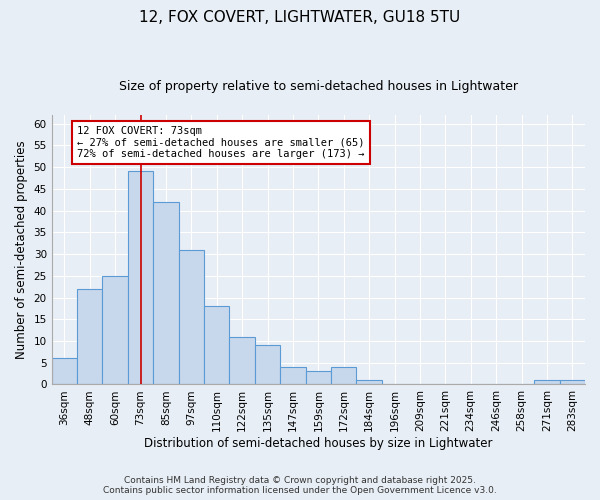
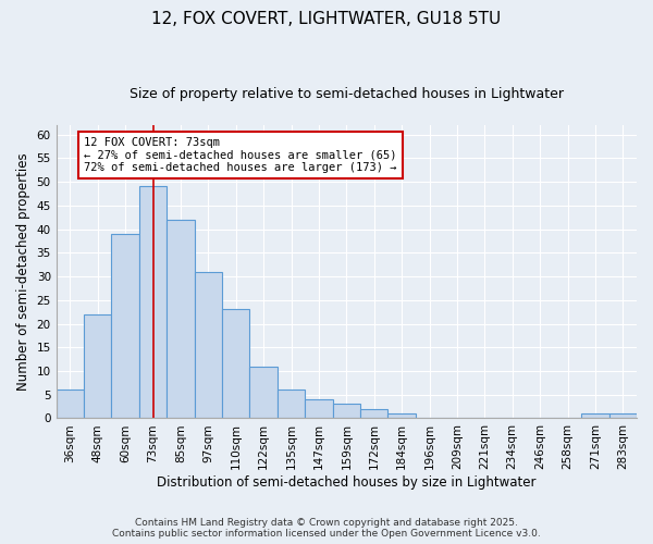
60sqm: 25 -> 39
110sqm: 18 -> 23
135sqm: 9 -> 6
172sqm: 4 -> 2
